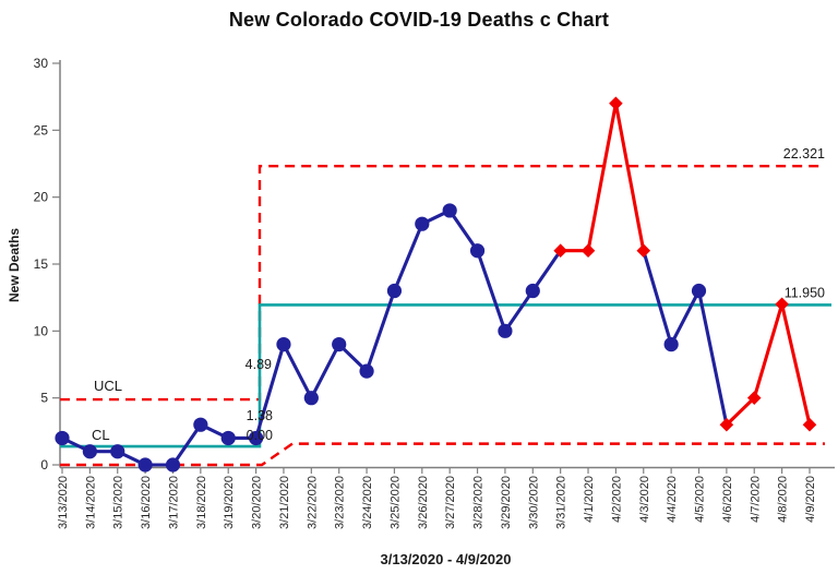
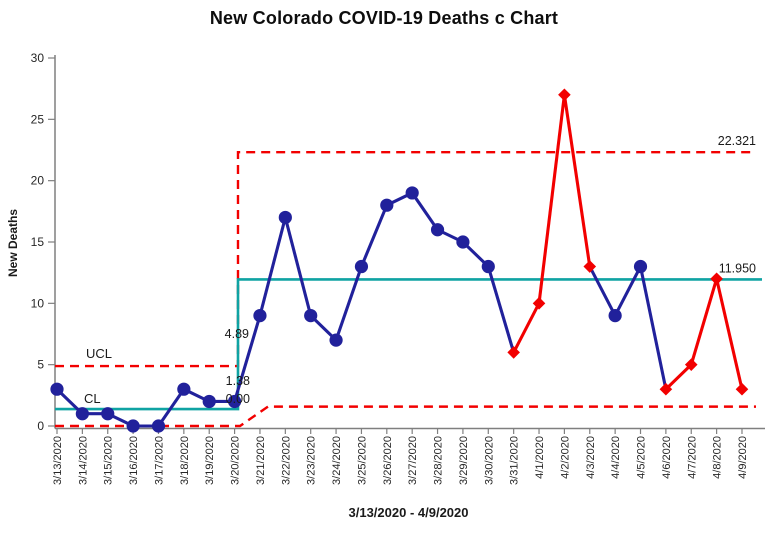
3/13/2020: 2 -> 3
3/22/2020: 5 -> 17
3/29/2020: 10 -> 15
3/31/2020: 16 -> 6
4/1/2020: 16 -> 10
4/3/2020: 16 -> 13
